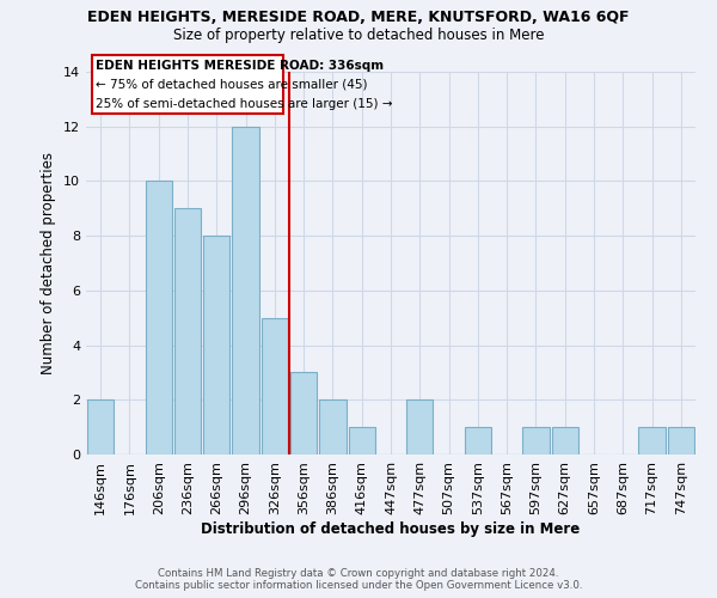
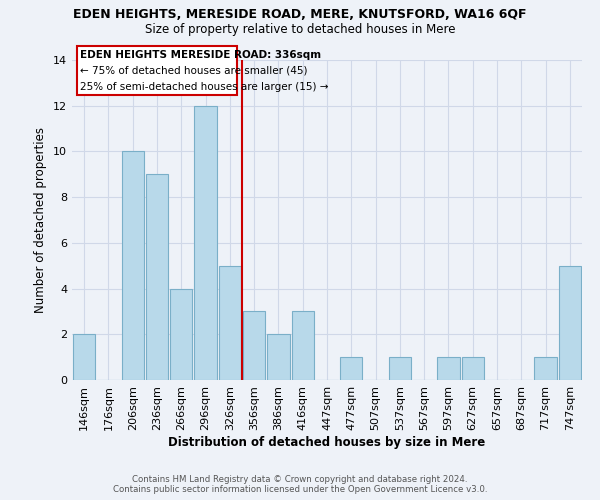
266sqm: 8 -> 4
416sqm: 1 -> 3
477sqm: 2 -> 1
747sqm: 1 -> 5
